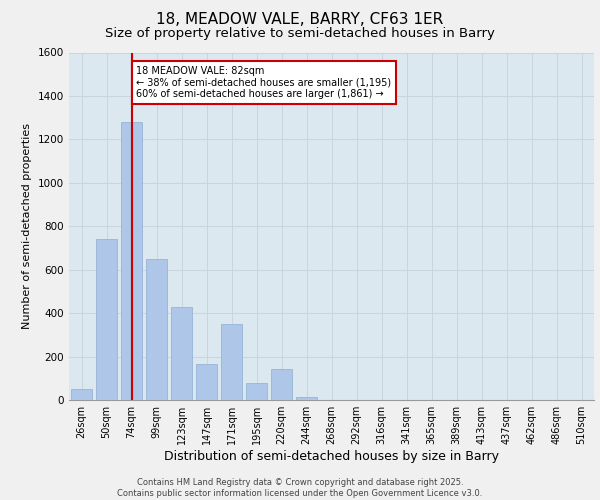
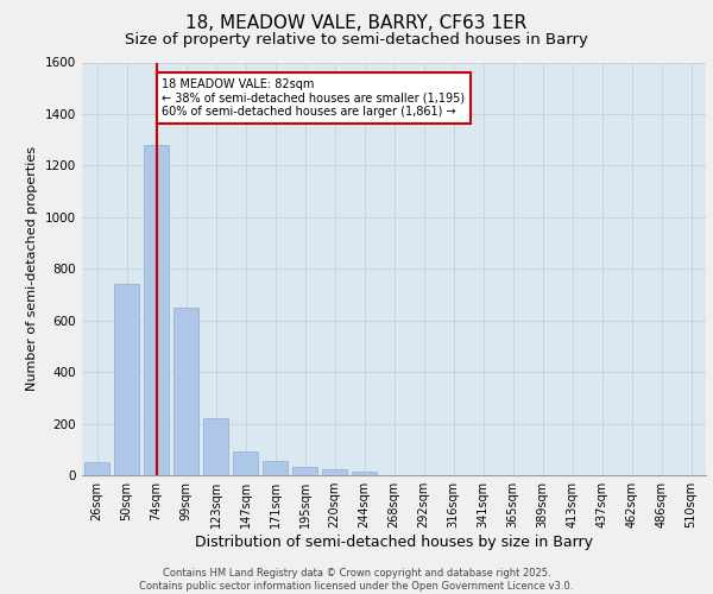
123sqm: 430 -> 220
147sqm: 165 -> 90
171sqm: 350 -> 55
195sqm: 80 -> 30
220sqm: 145 -> 22
